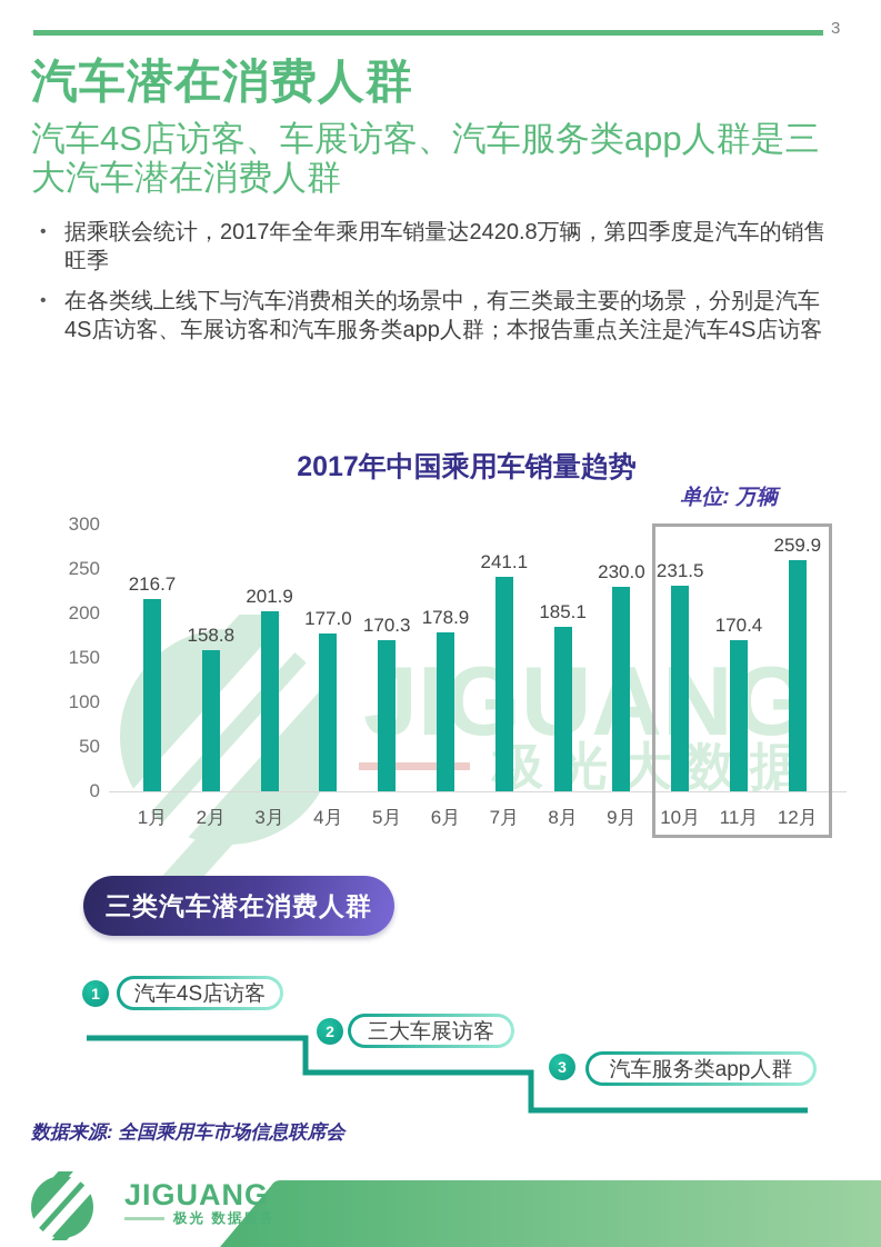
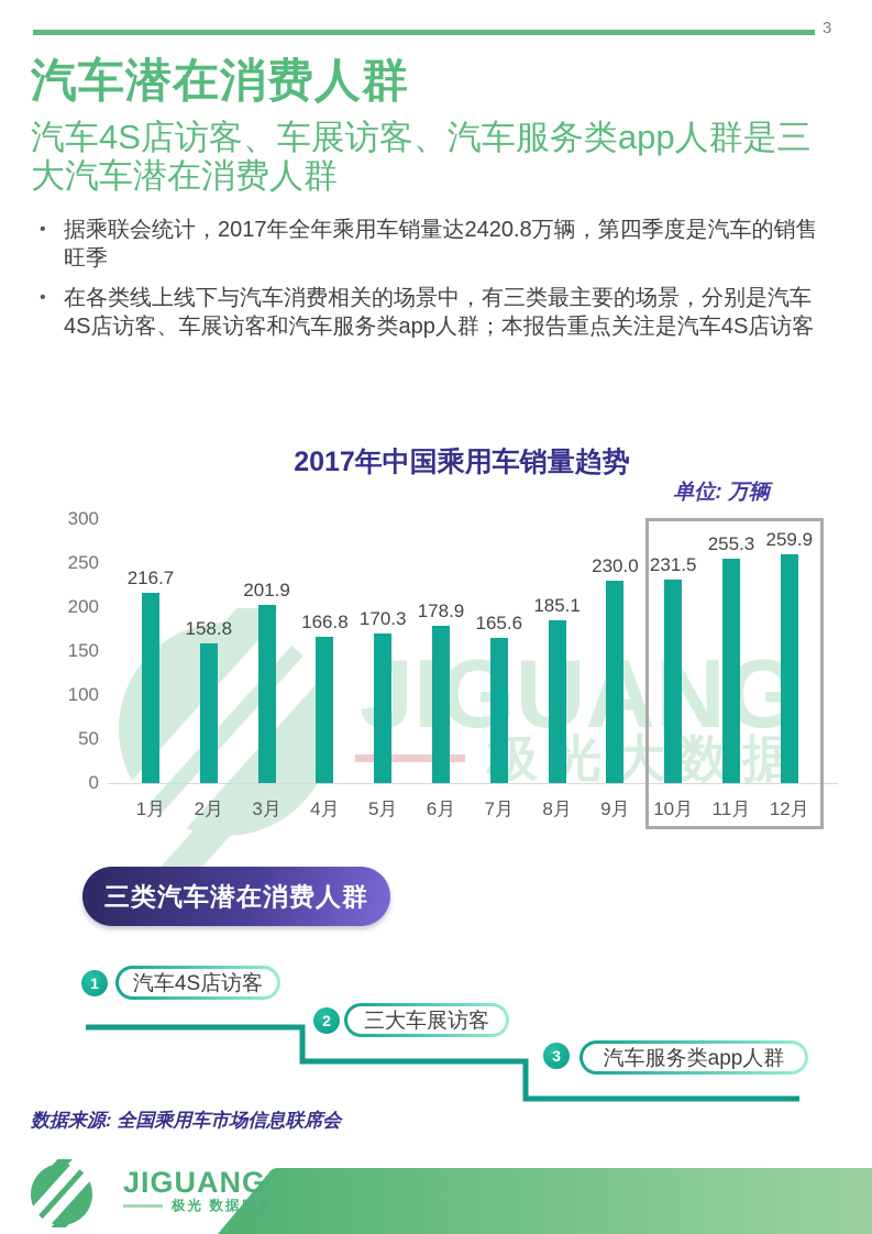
4月: 177.0 -> 166.8
7月: 241.1 -> 165.6
11月: 170.4 -> 255.3
